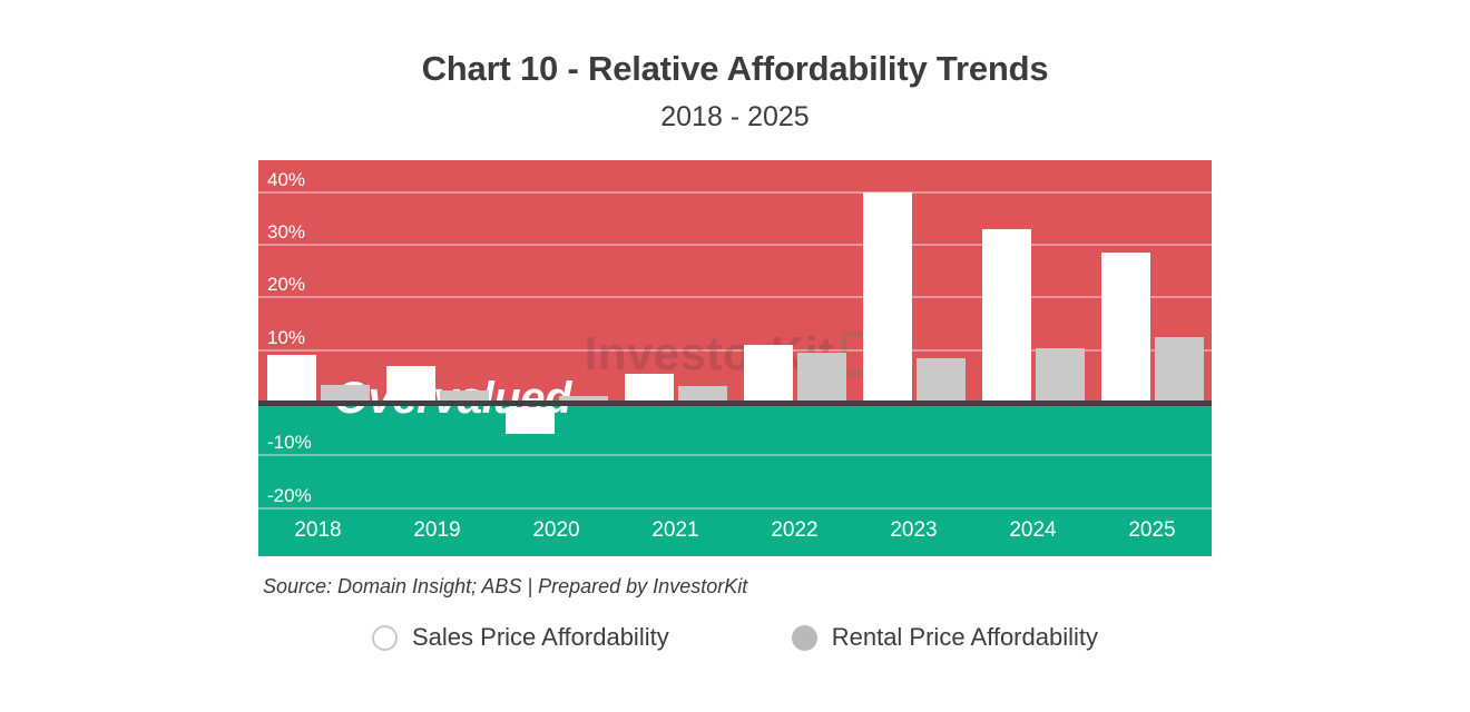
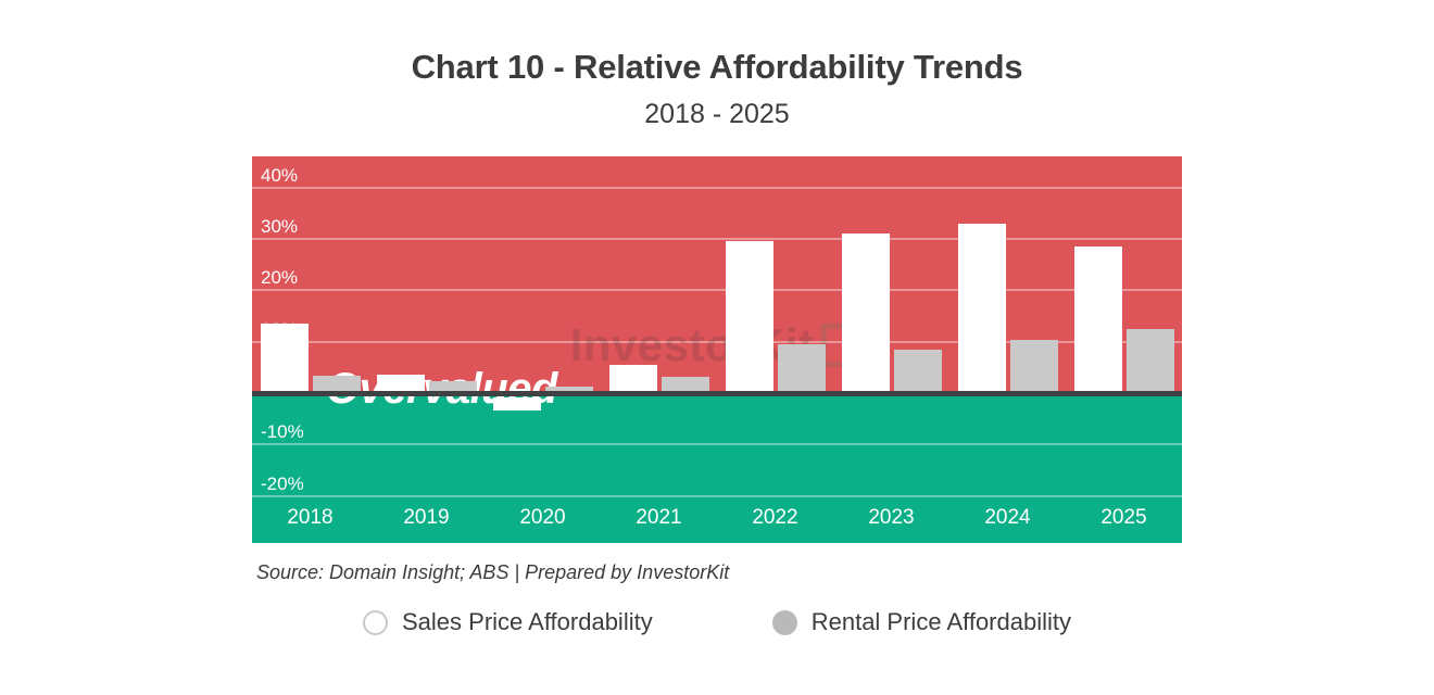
Sales Price Affordability/2018: 9% -> 14%
Sales Price Affordability/2019: 7% -> 4%
Sales Price Affordability/2020: -5% -> -2%
Sales Price Affordability/2022: 11% -> 30%
Sales Price Affordability/2023: 40% -> 31%
